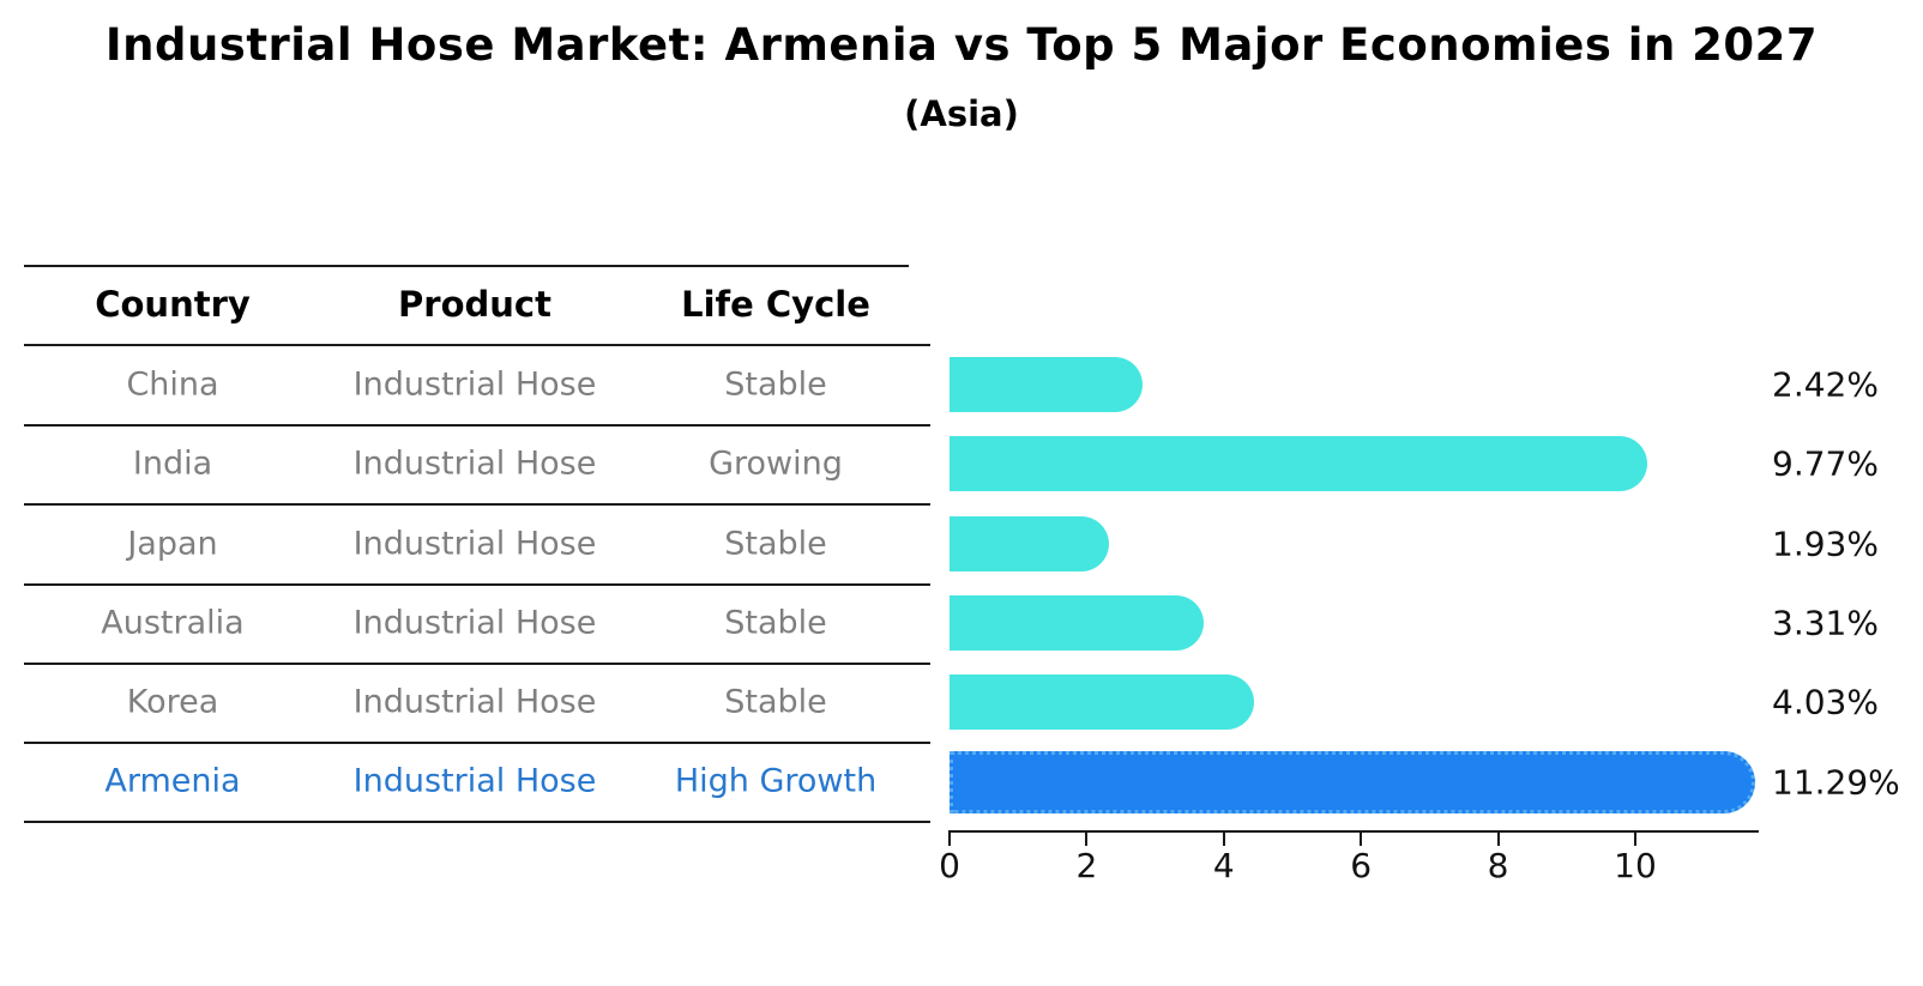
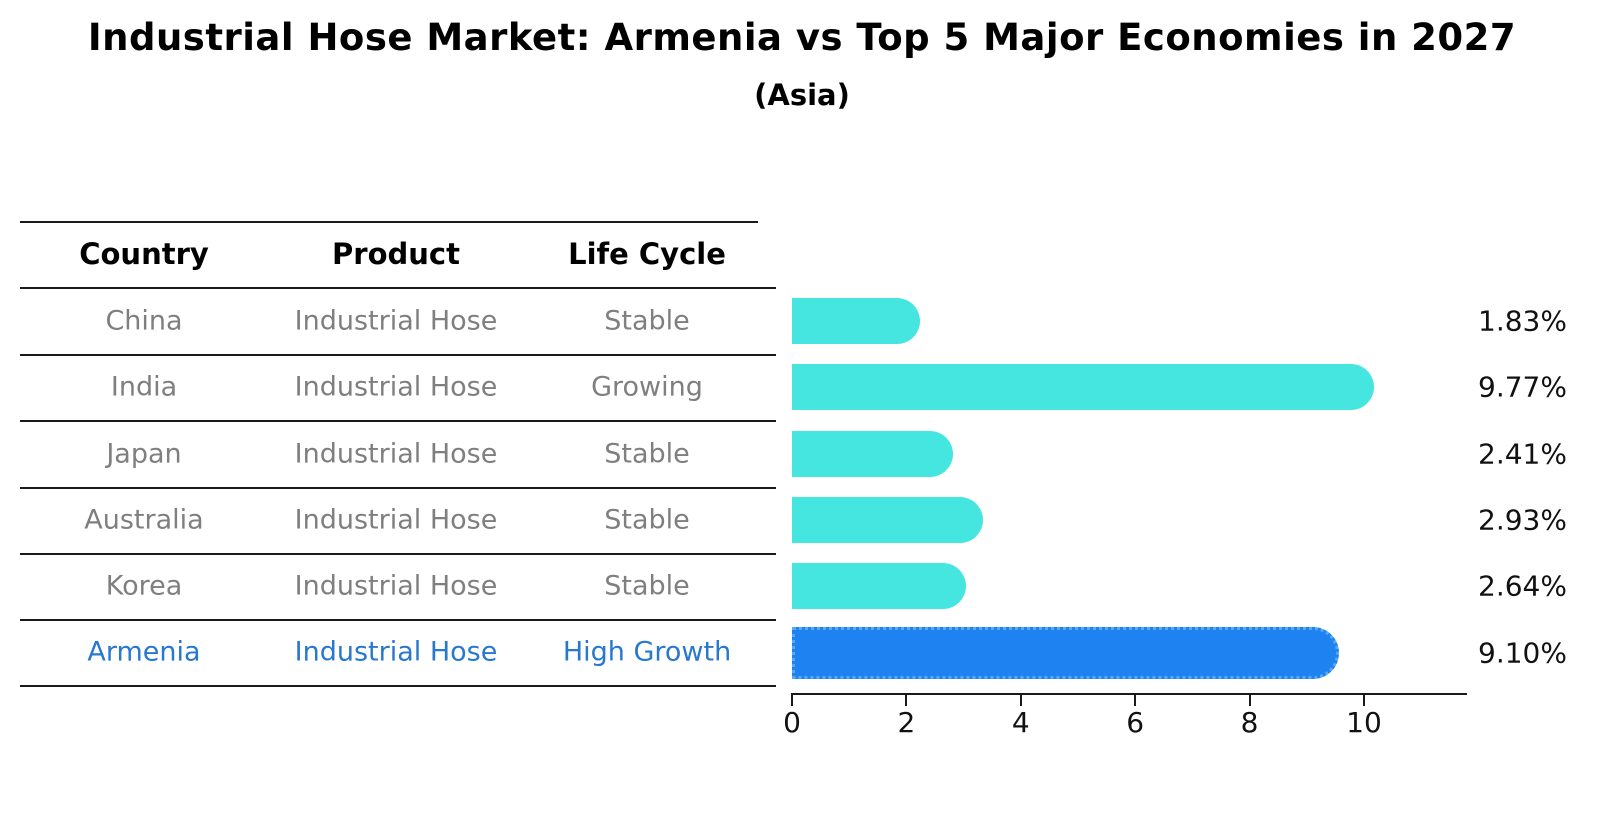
China: 2.42% -> 1.83%
Japan: 1.93% -> 2.41%
Australia: 3.31% -> 2.93%
Korea: 4.03% -> 2.64%
Armenia: 11.29% -> 9.10%
